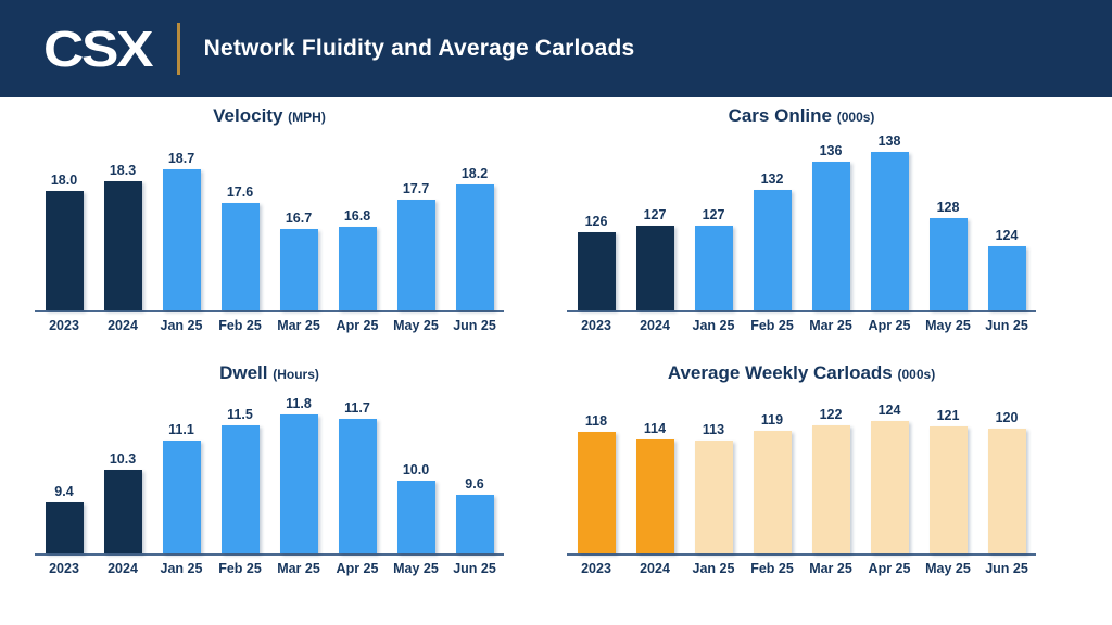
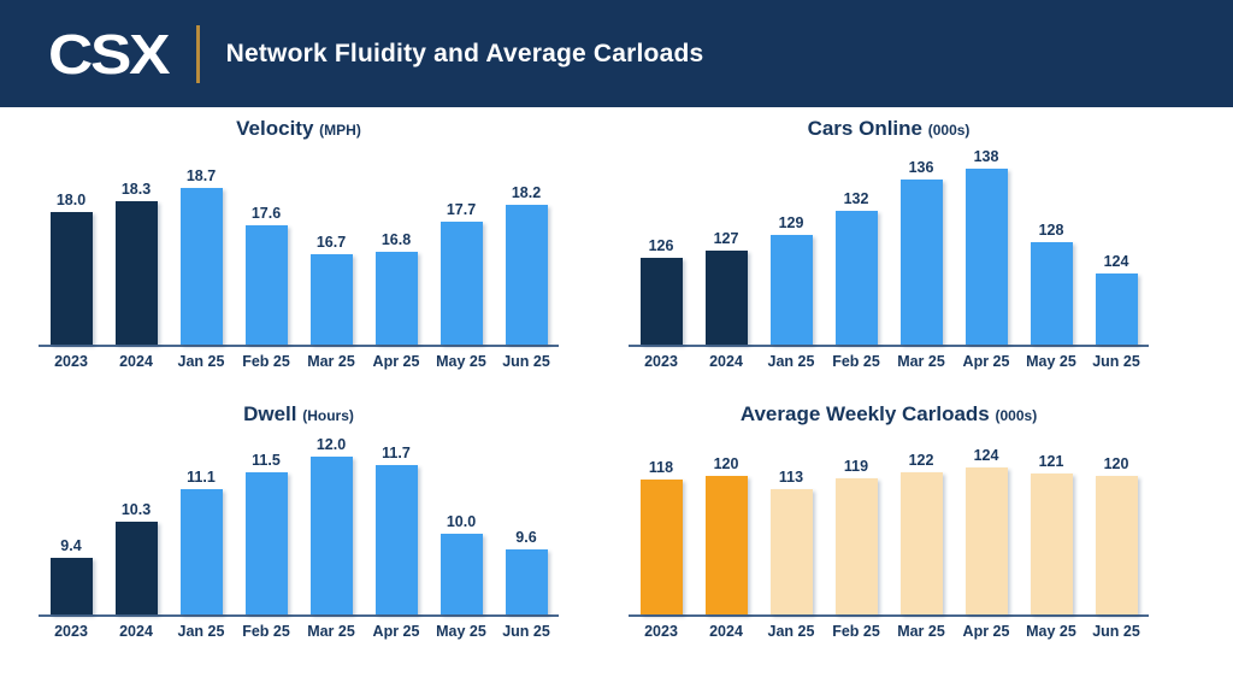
Cars Online/Jan 25: 127 -> 129
Dwell/Mar 25: 11.8 -> 12.0
Average Weekly Carloads/2024: 114 -> 120
